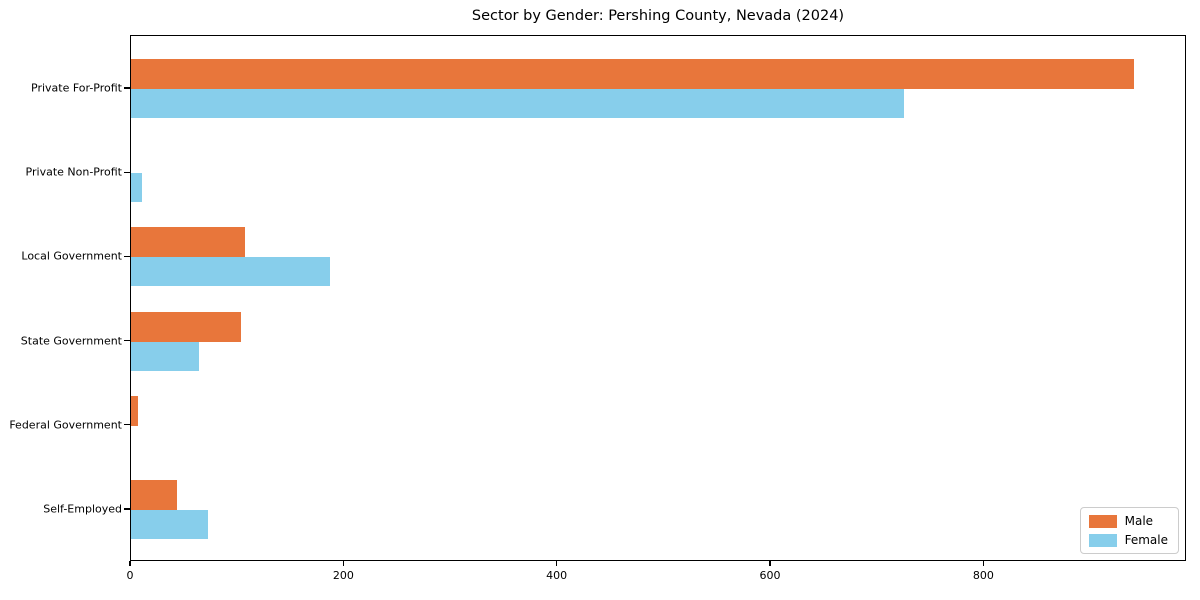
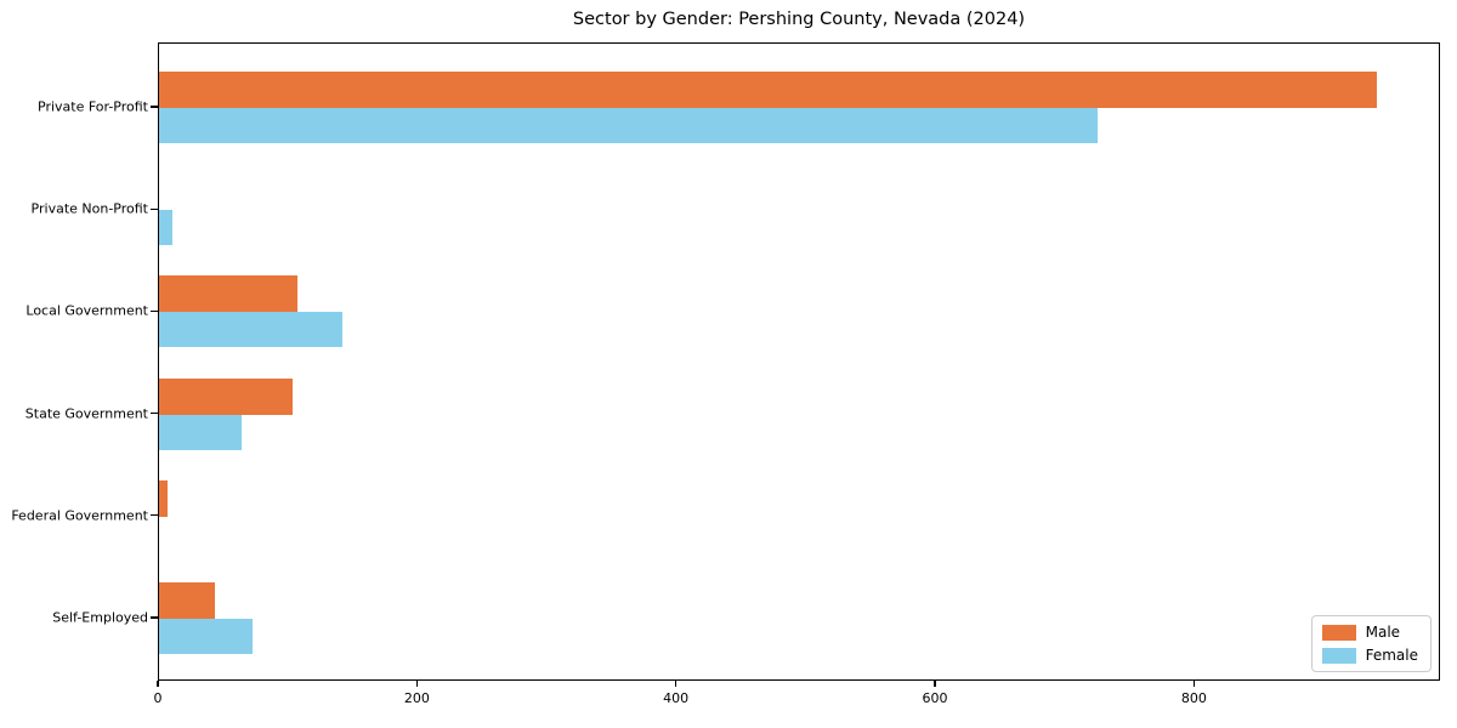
Female/Local Government: 187 -> 142
